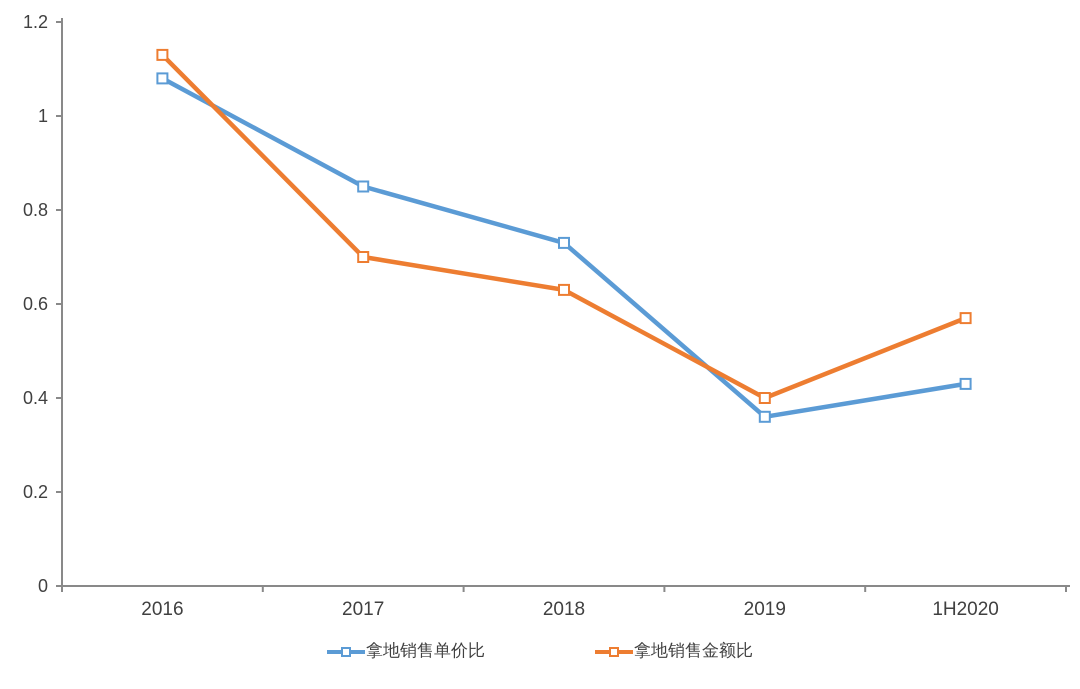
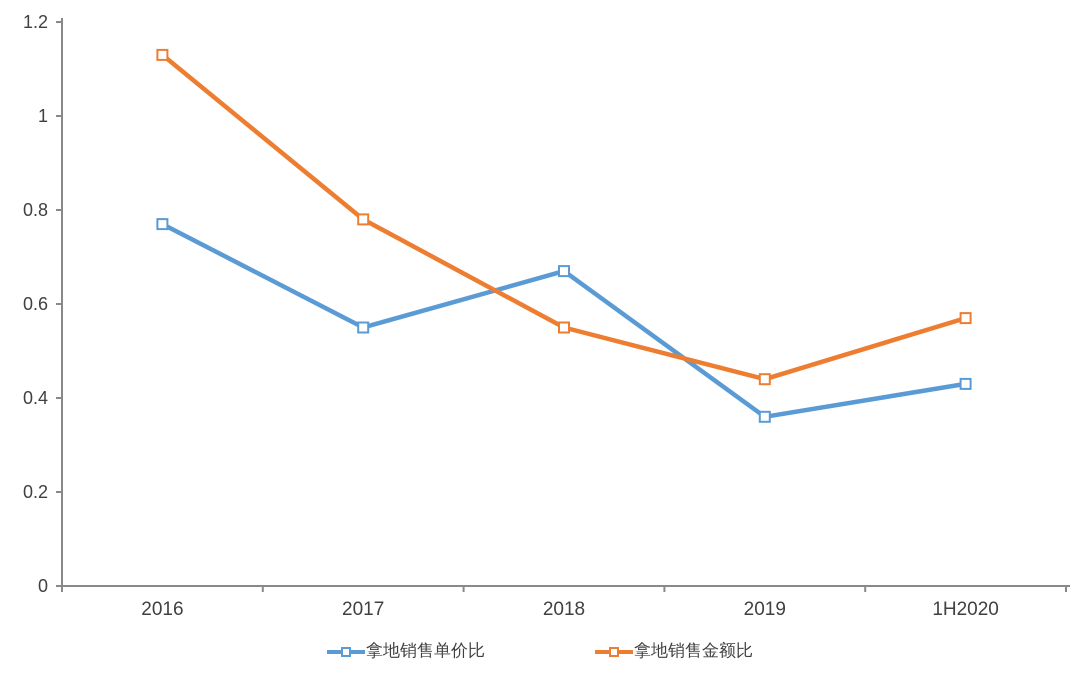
拿地销售单价比/2016: 1.08 -> 0.77
拿地销售单价比/2017: 0.85 -> 0.55
拿地销售金额比/2017: 0.70 -> 0.78
拿地销售单价比/2018: 0.73 -> 0.67
拿地销售金额比/2018: 0.63 -> 0.55
拿地销售金额比/2019: 0.40 -> 0.44
